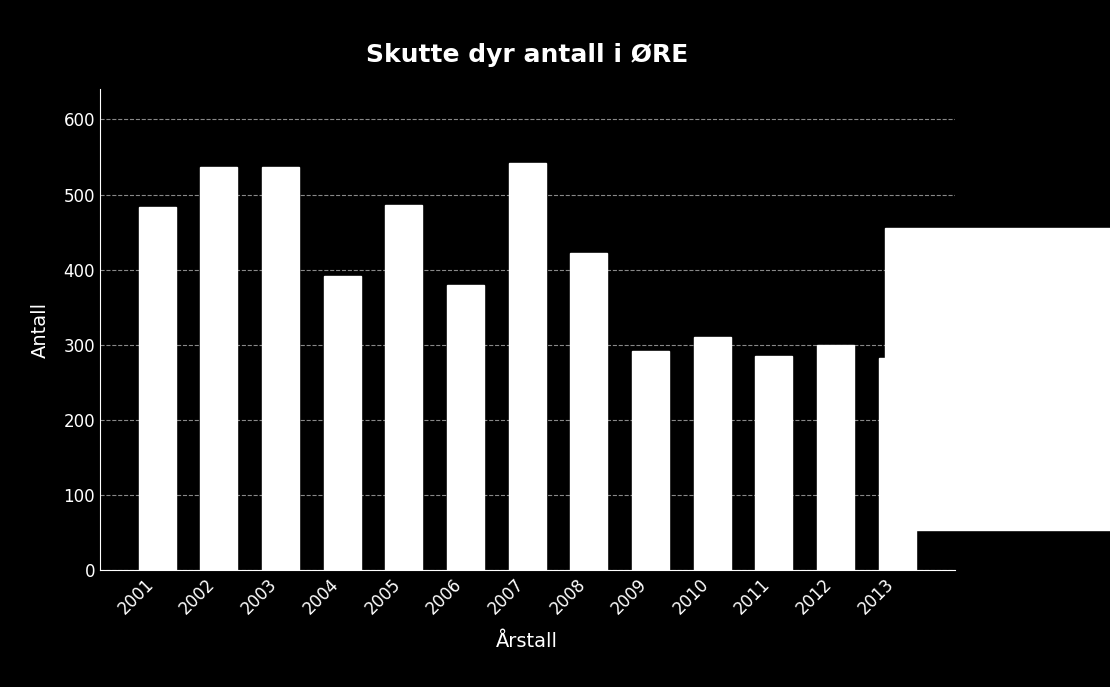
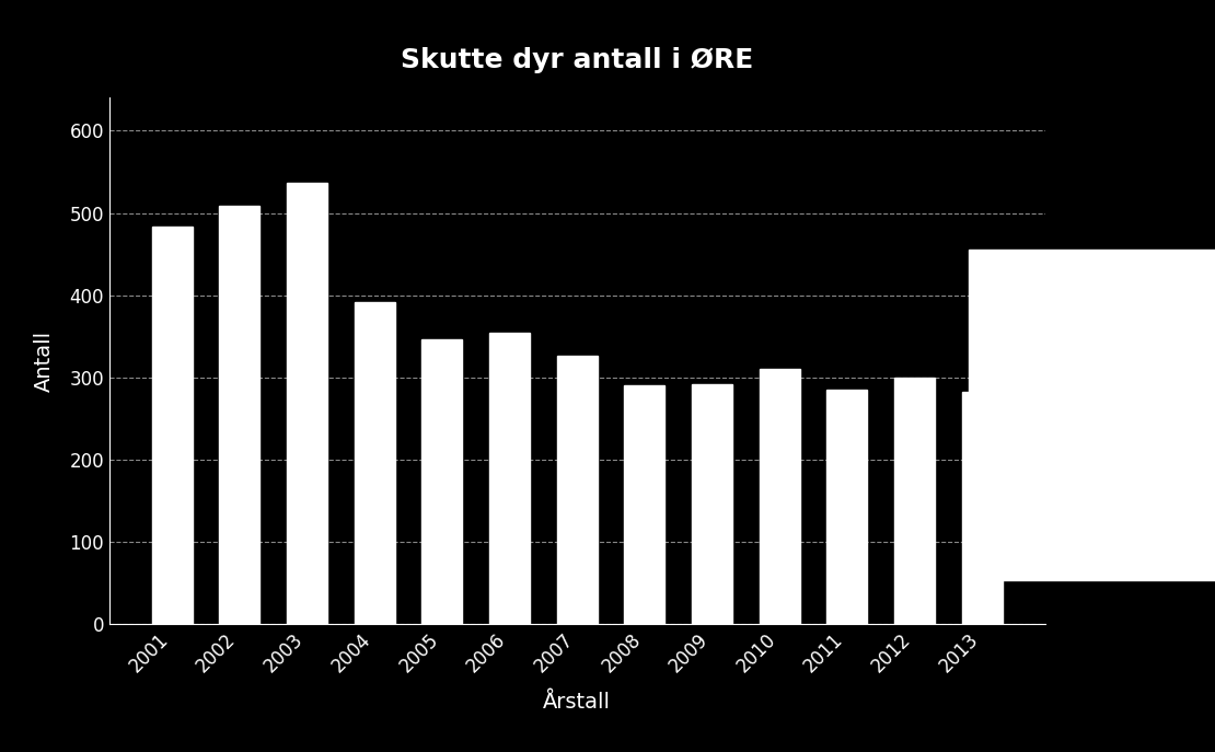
2002: 536 -> 508
2005: 486 -> 346
2006: 380 -> 354
2007: 542 -> 327
2008: 422 -> 291
